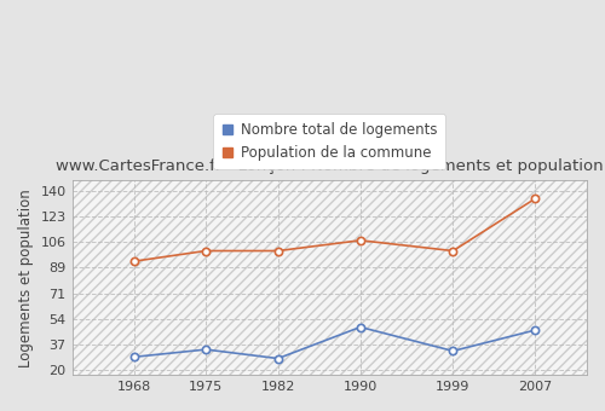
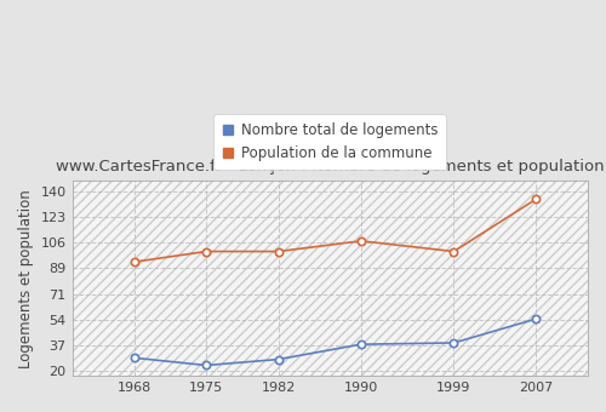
Nombre total de logements/1975: 34 -> 24
Nombre total de logements/1990: 49 -> 38
Nombre total de logements/1999: 33 -> 39
Nombre total de logements/2007: 47 -> 55
